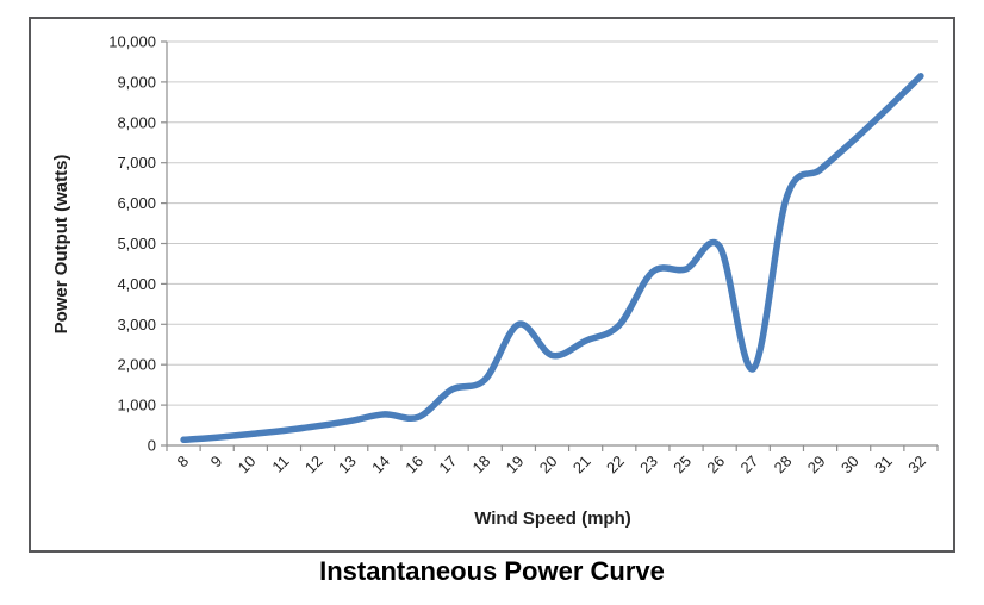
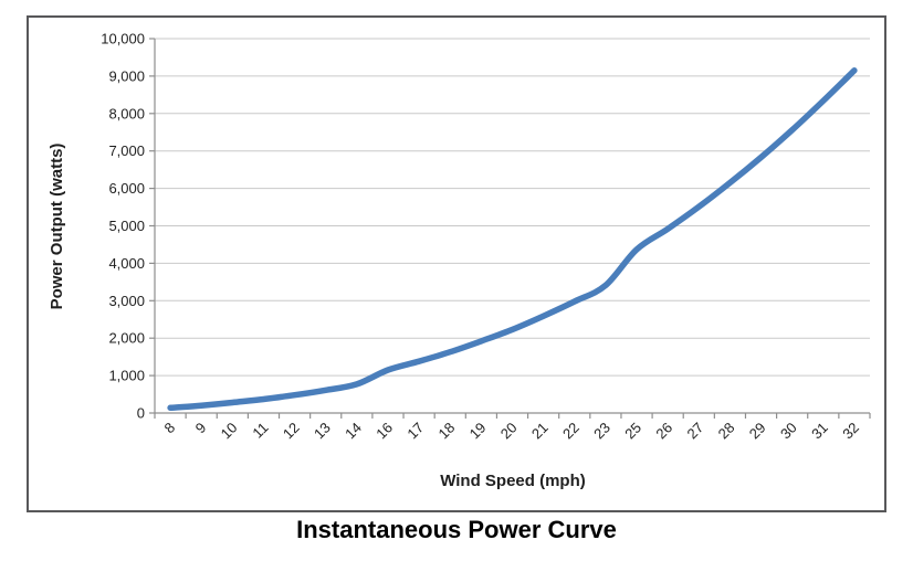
16: 700 -> 1200
19: 3000 -> 1900
23: 4300 -> 3400
27: 1900 -> 5500
